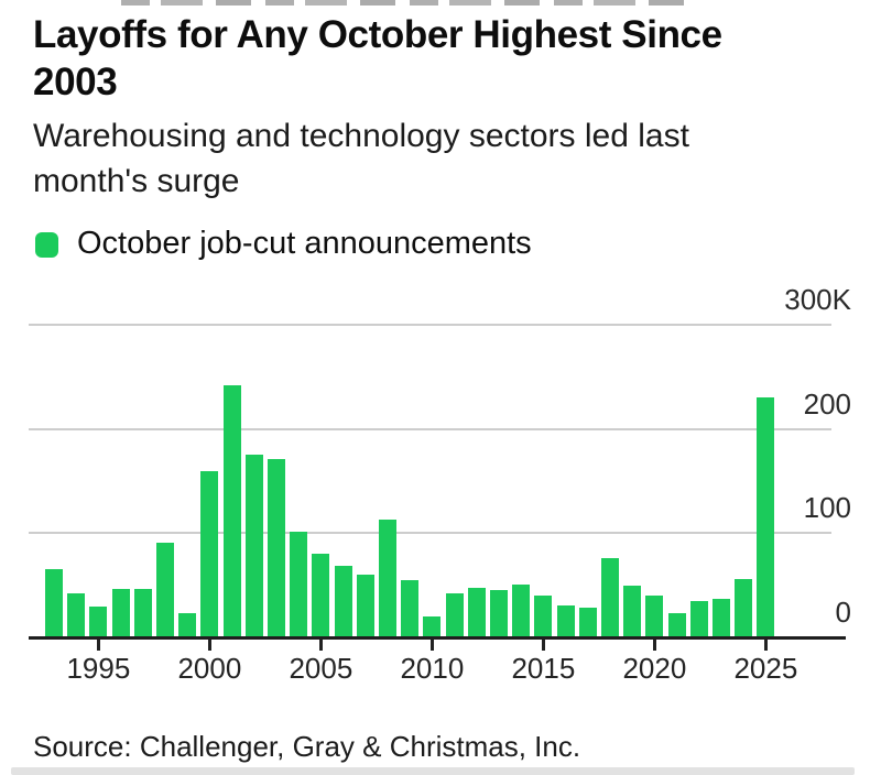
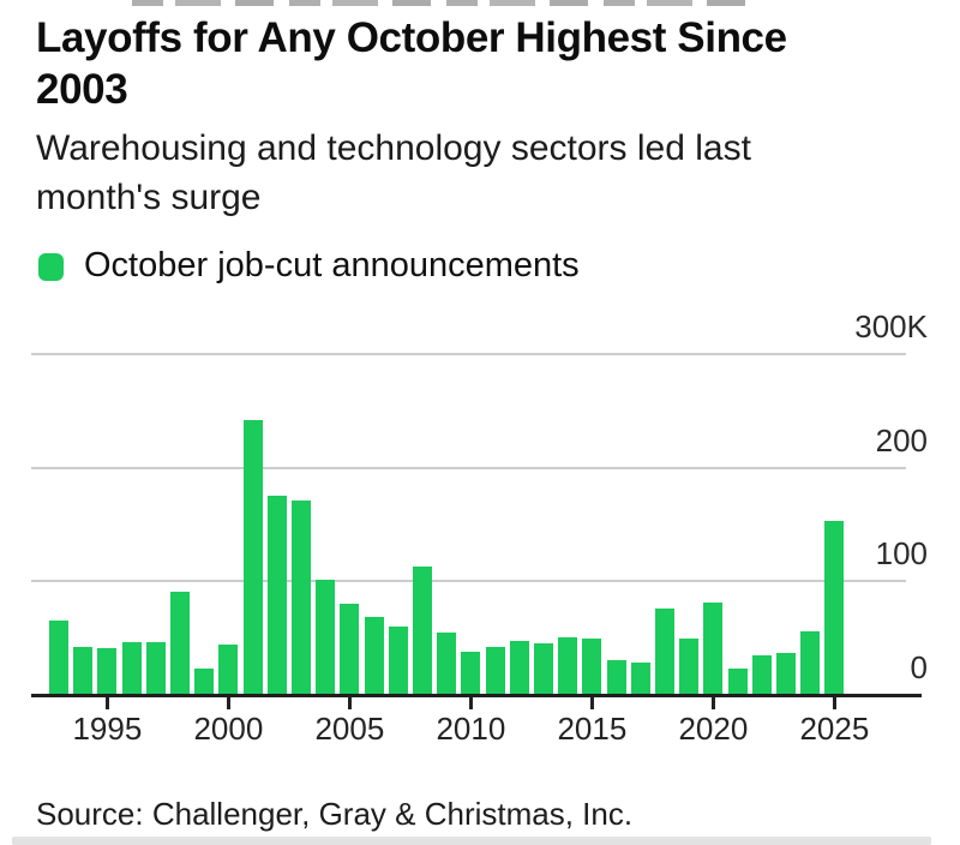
1995: 30K -> 40K
2000: 160K -> 40K
2010: 20K -> 40K
2015: 40K -> 50K
2020: 40K -> 80K
2025: 230K -> 150K
